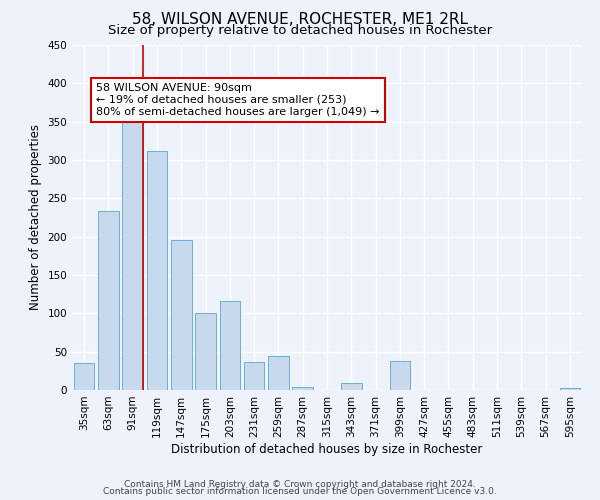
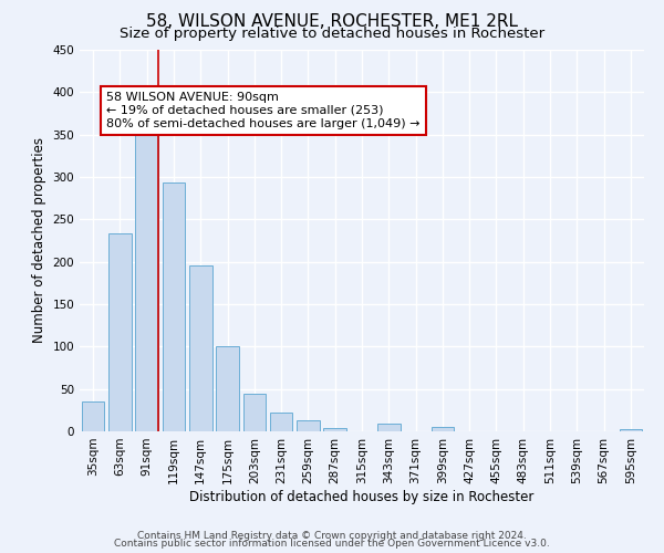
119sqm: 312 -> 293
203sqm: 116 -> 44
231sqm: 36 -> 22
259sqm: 44 -> 13
399sqm: 38 -> 5
